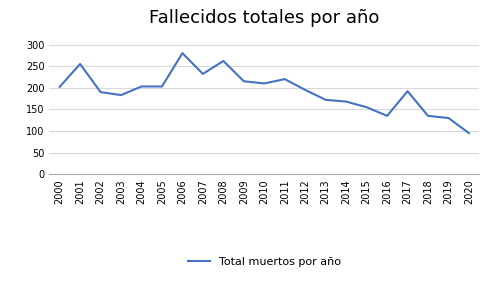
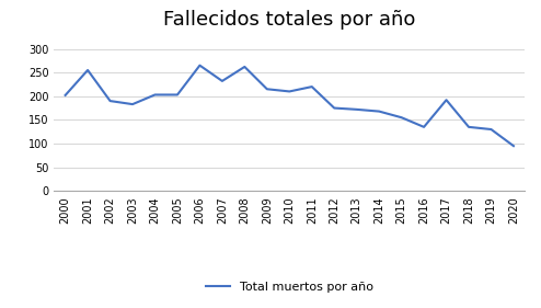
2006: 280 -> 265
2012: 195 -> 175
